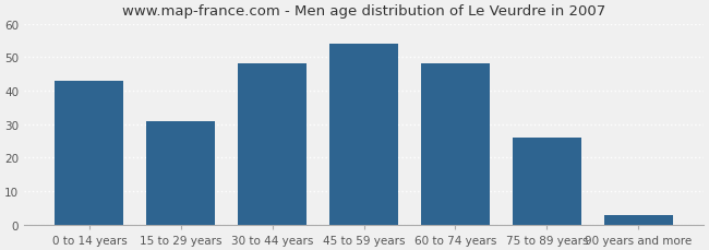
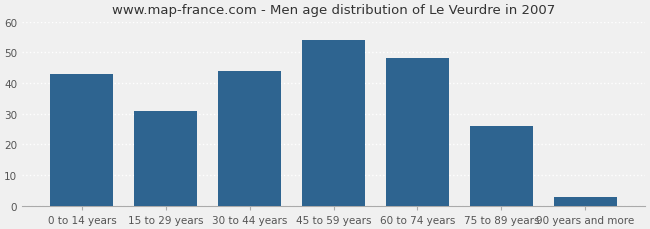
30 to 44 years: 48 -> 44
